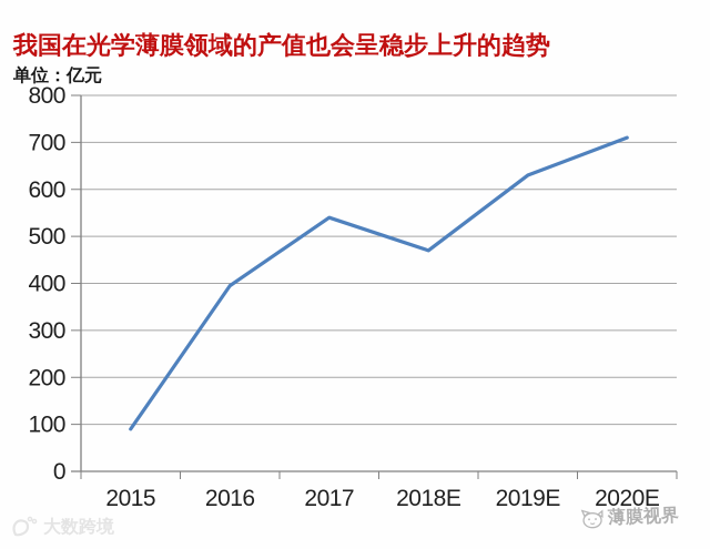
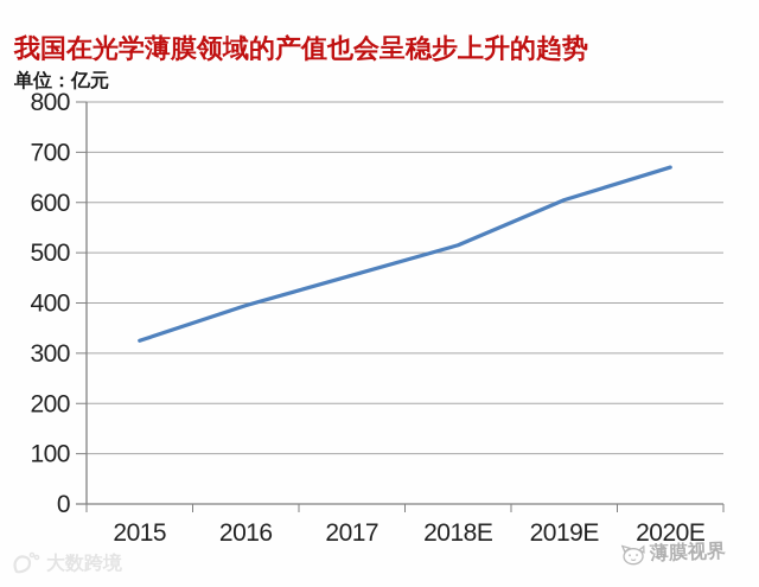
2015: 90 -> 320
2017: 540 -> 460
2018E: 470 -> 520
2019E: 630 -> 600
2020E: 710 -> 670
